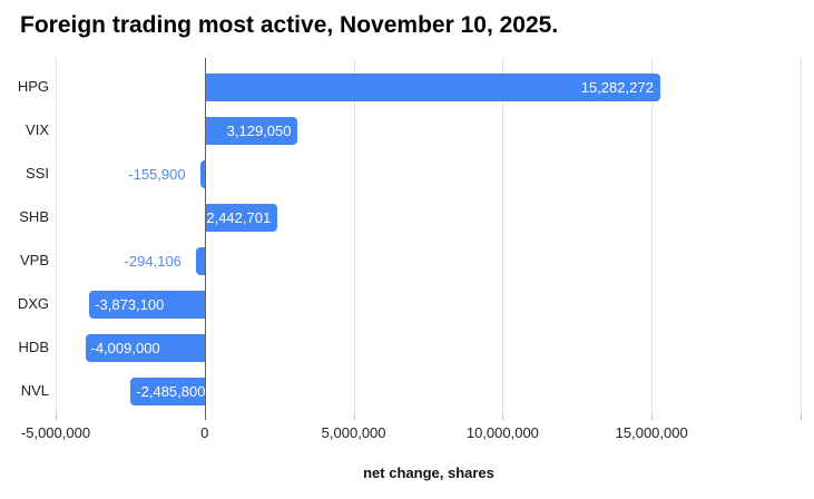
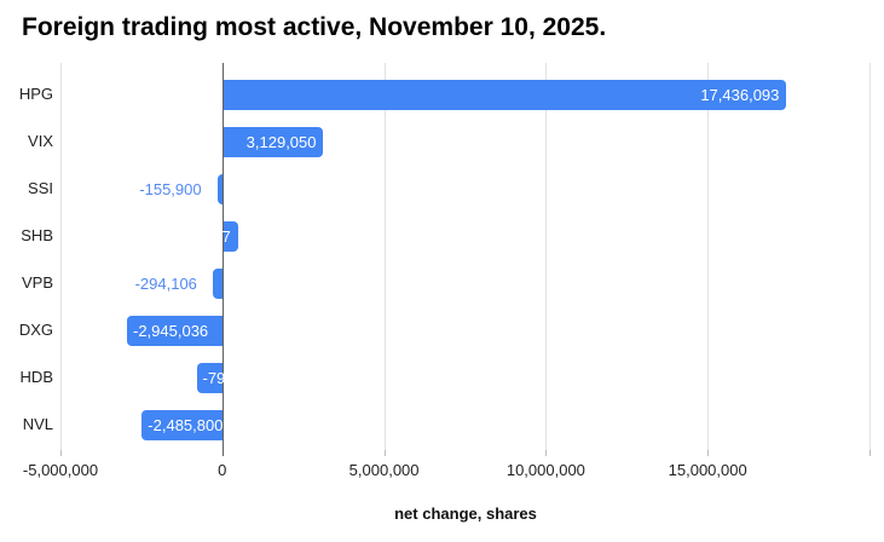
HPG: 15,282,272 -> 17,436,093
SHB: 2,442,701 -> 480,757
DXG: -3,873,100 -> -2,945,036
HDB: -4,009,000 -> -795,188
